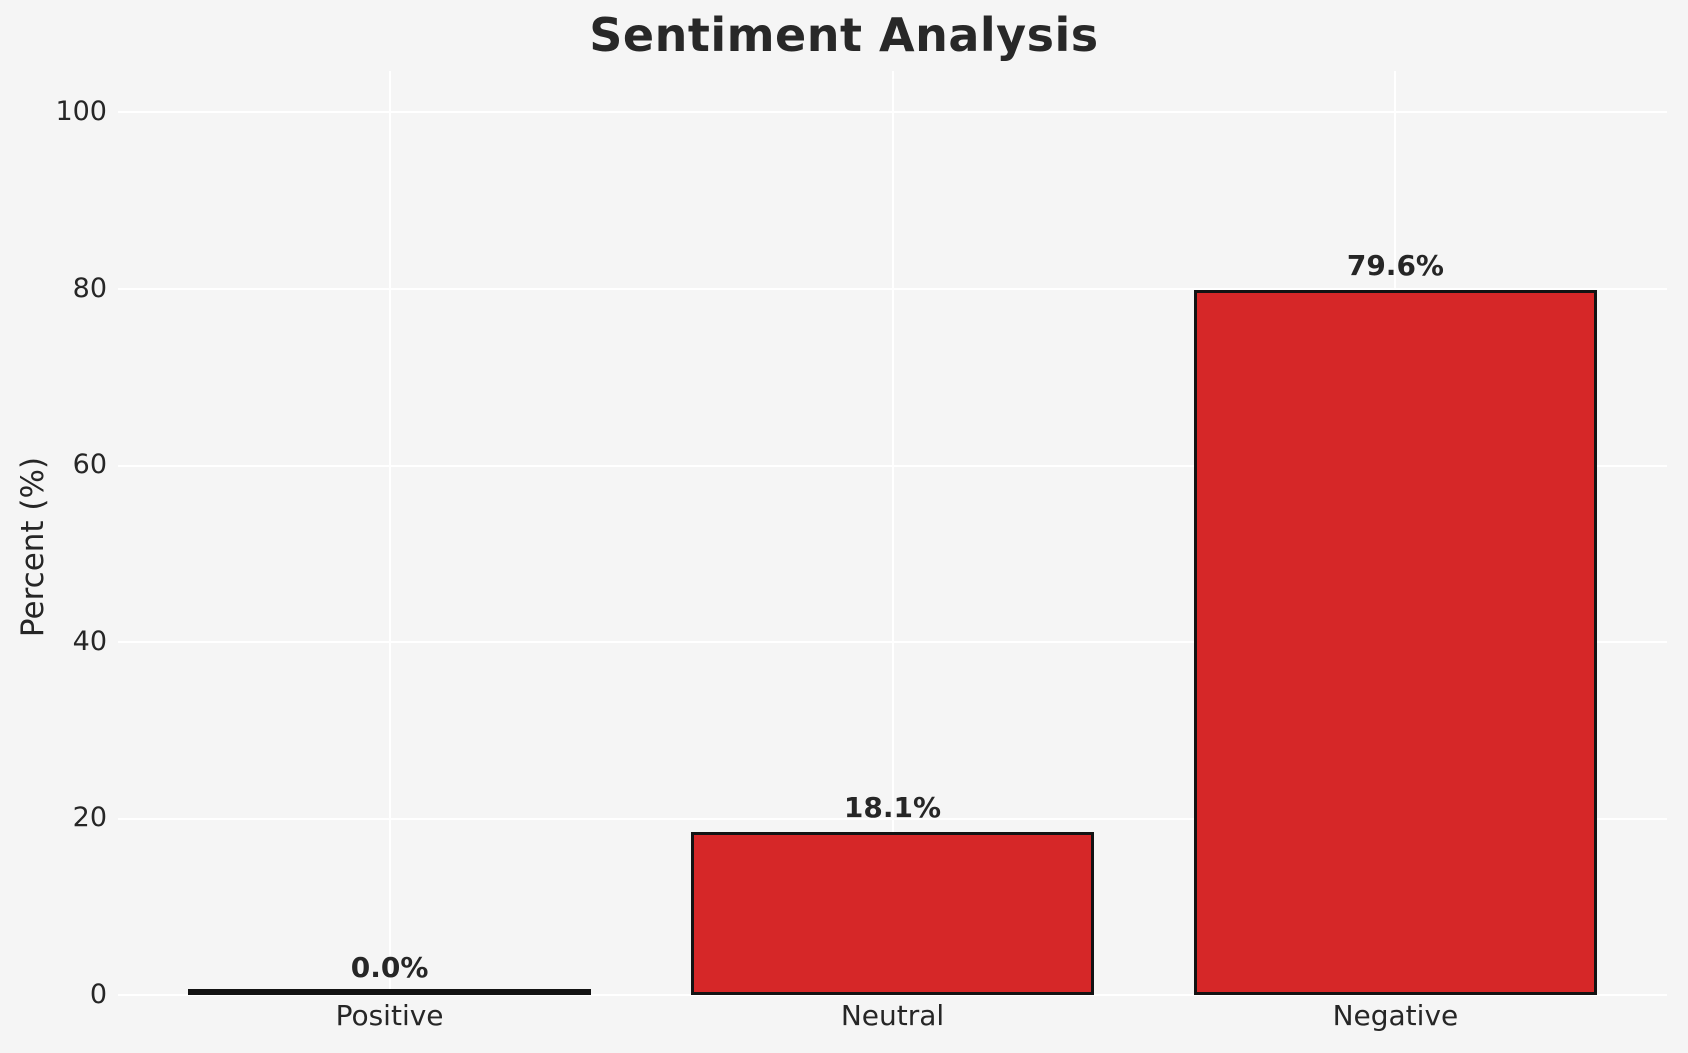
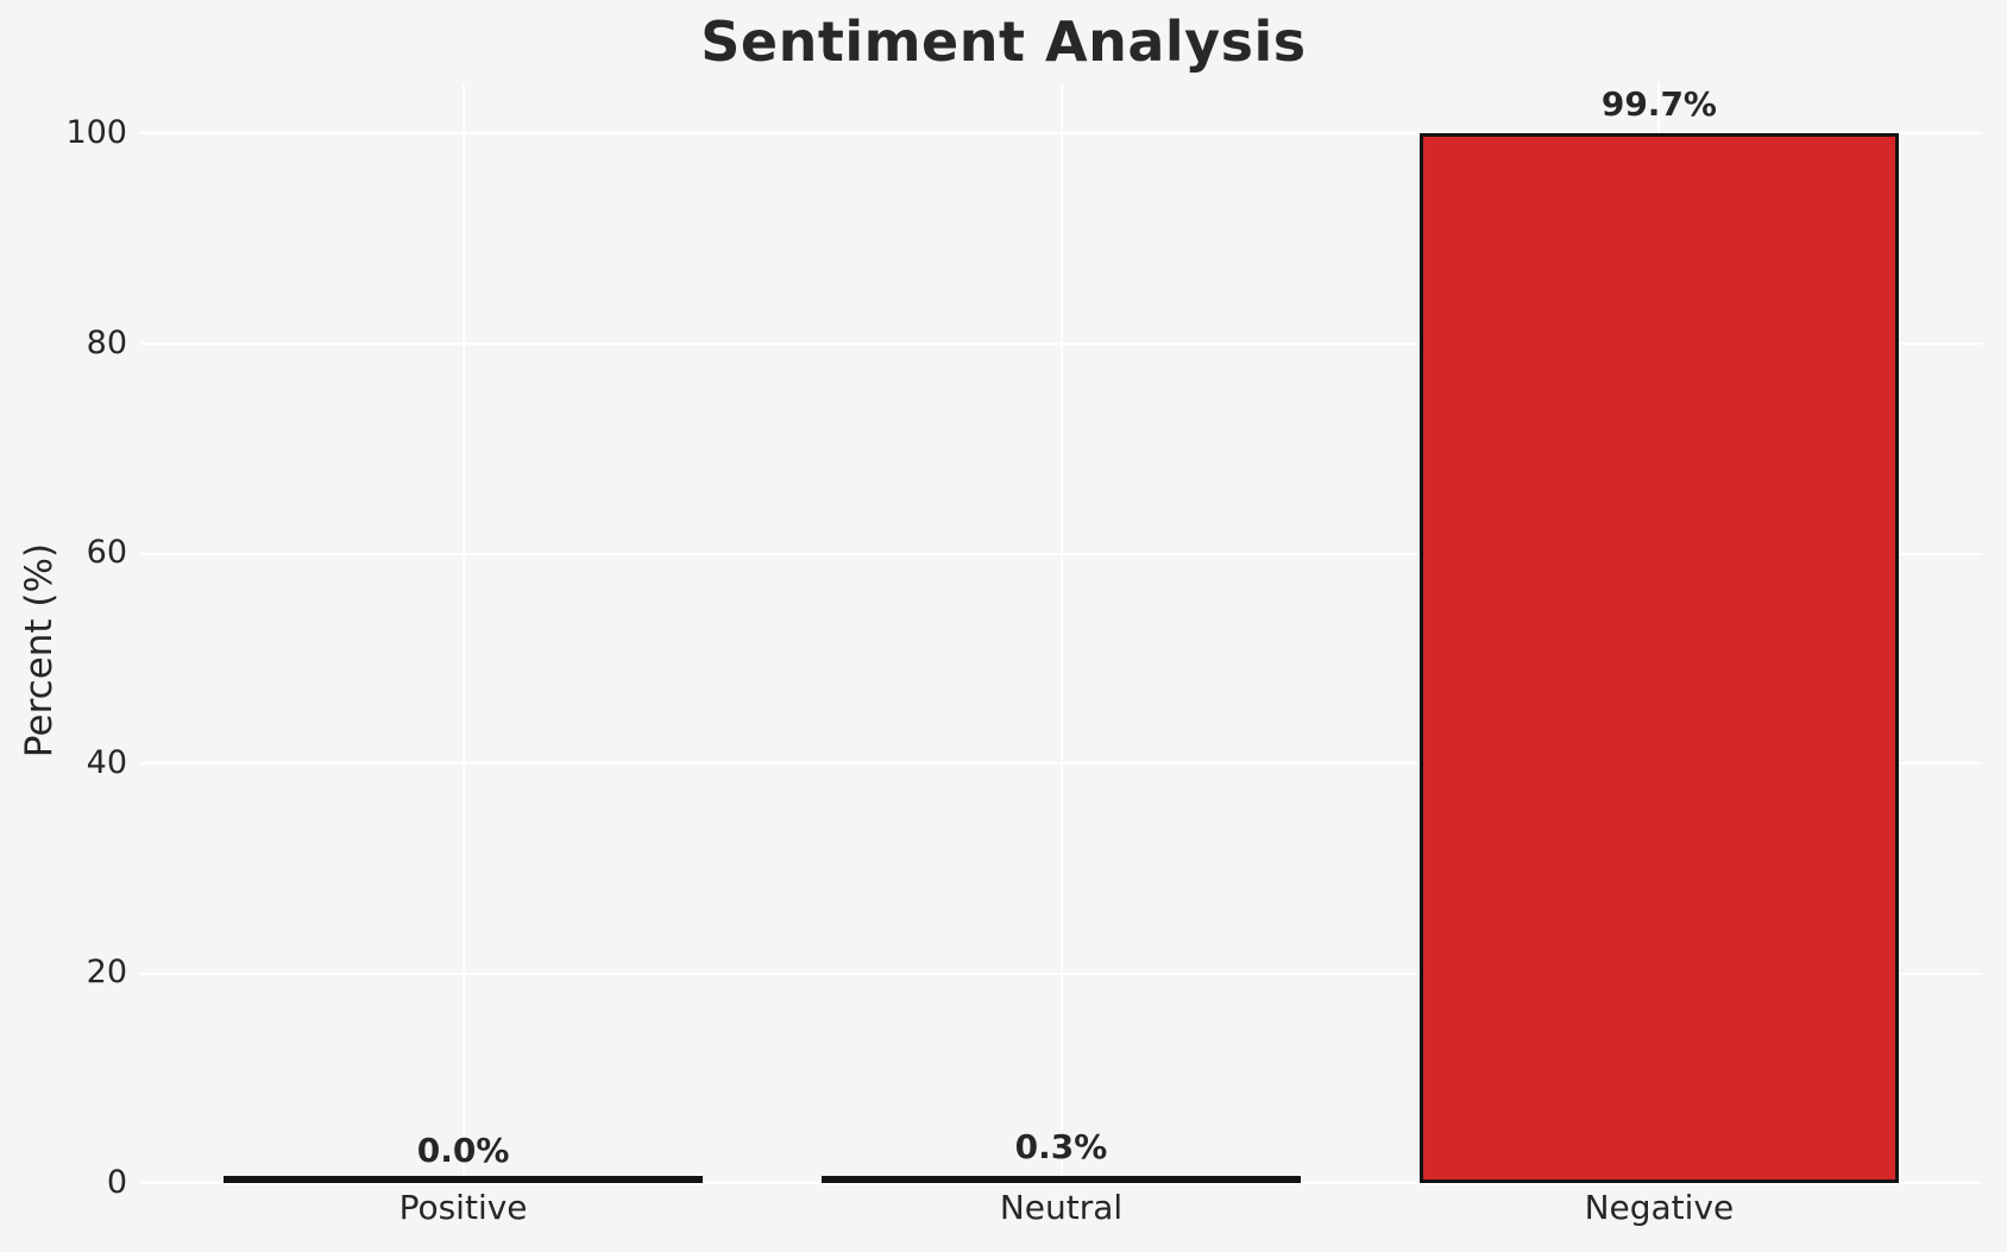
Neutral: 18.1% -> 0.3%
Negative: 79.6% -> 99.7%
